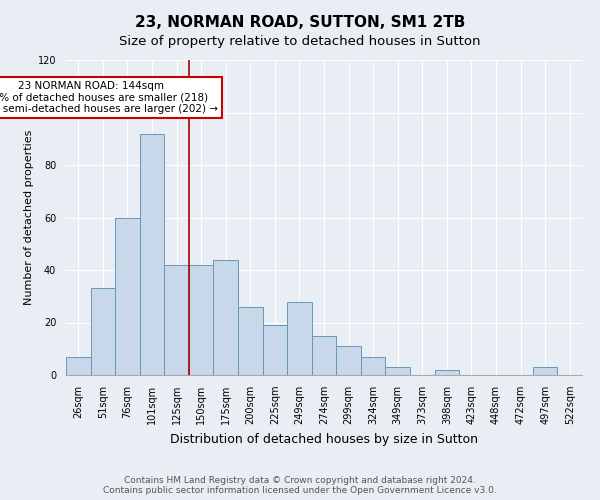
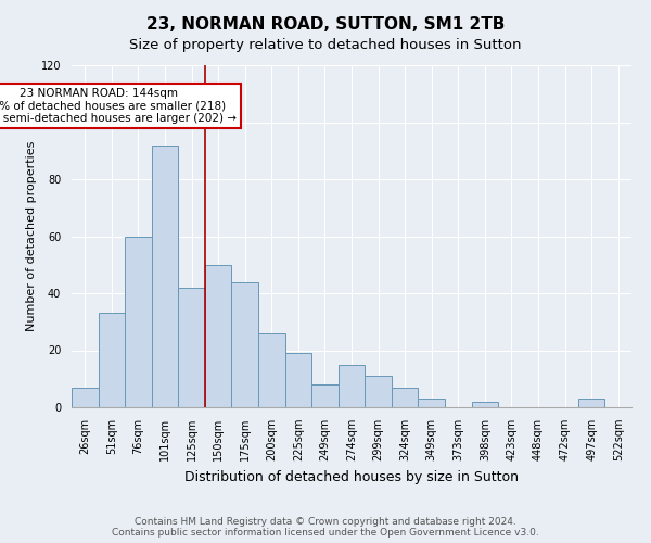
150sqm: 42 -> 50
249sqm: 28 -> 8
